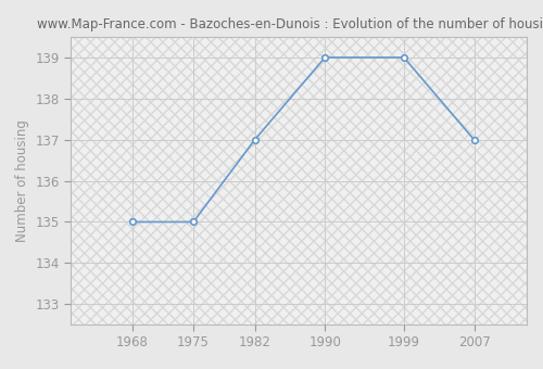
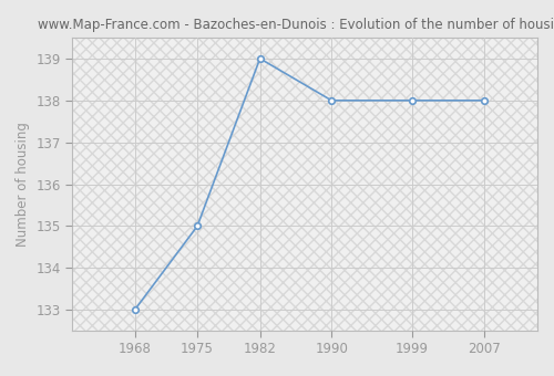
1968: 135 -> 133
1982: 137 -> 139
1990: 139 -> 138
1999: 139 -> 138
2007: 137 -> 138
